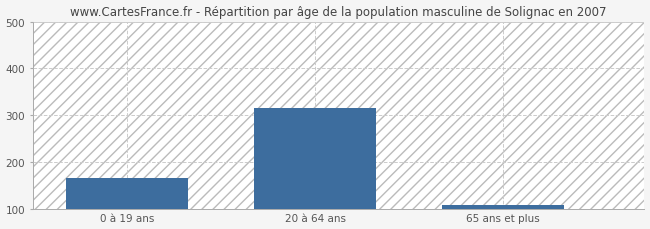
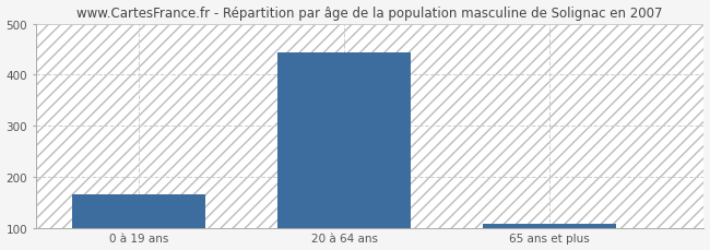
20 à 64 ans: 315 -> 443
